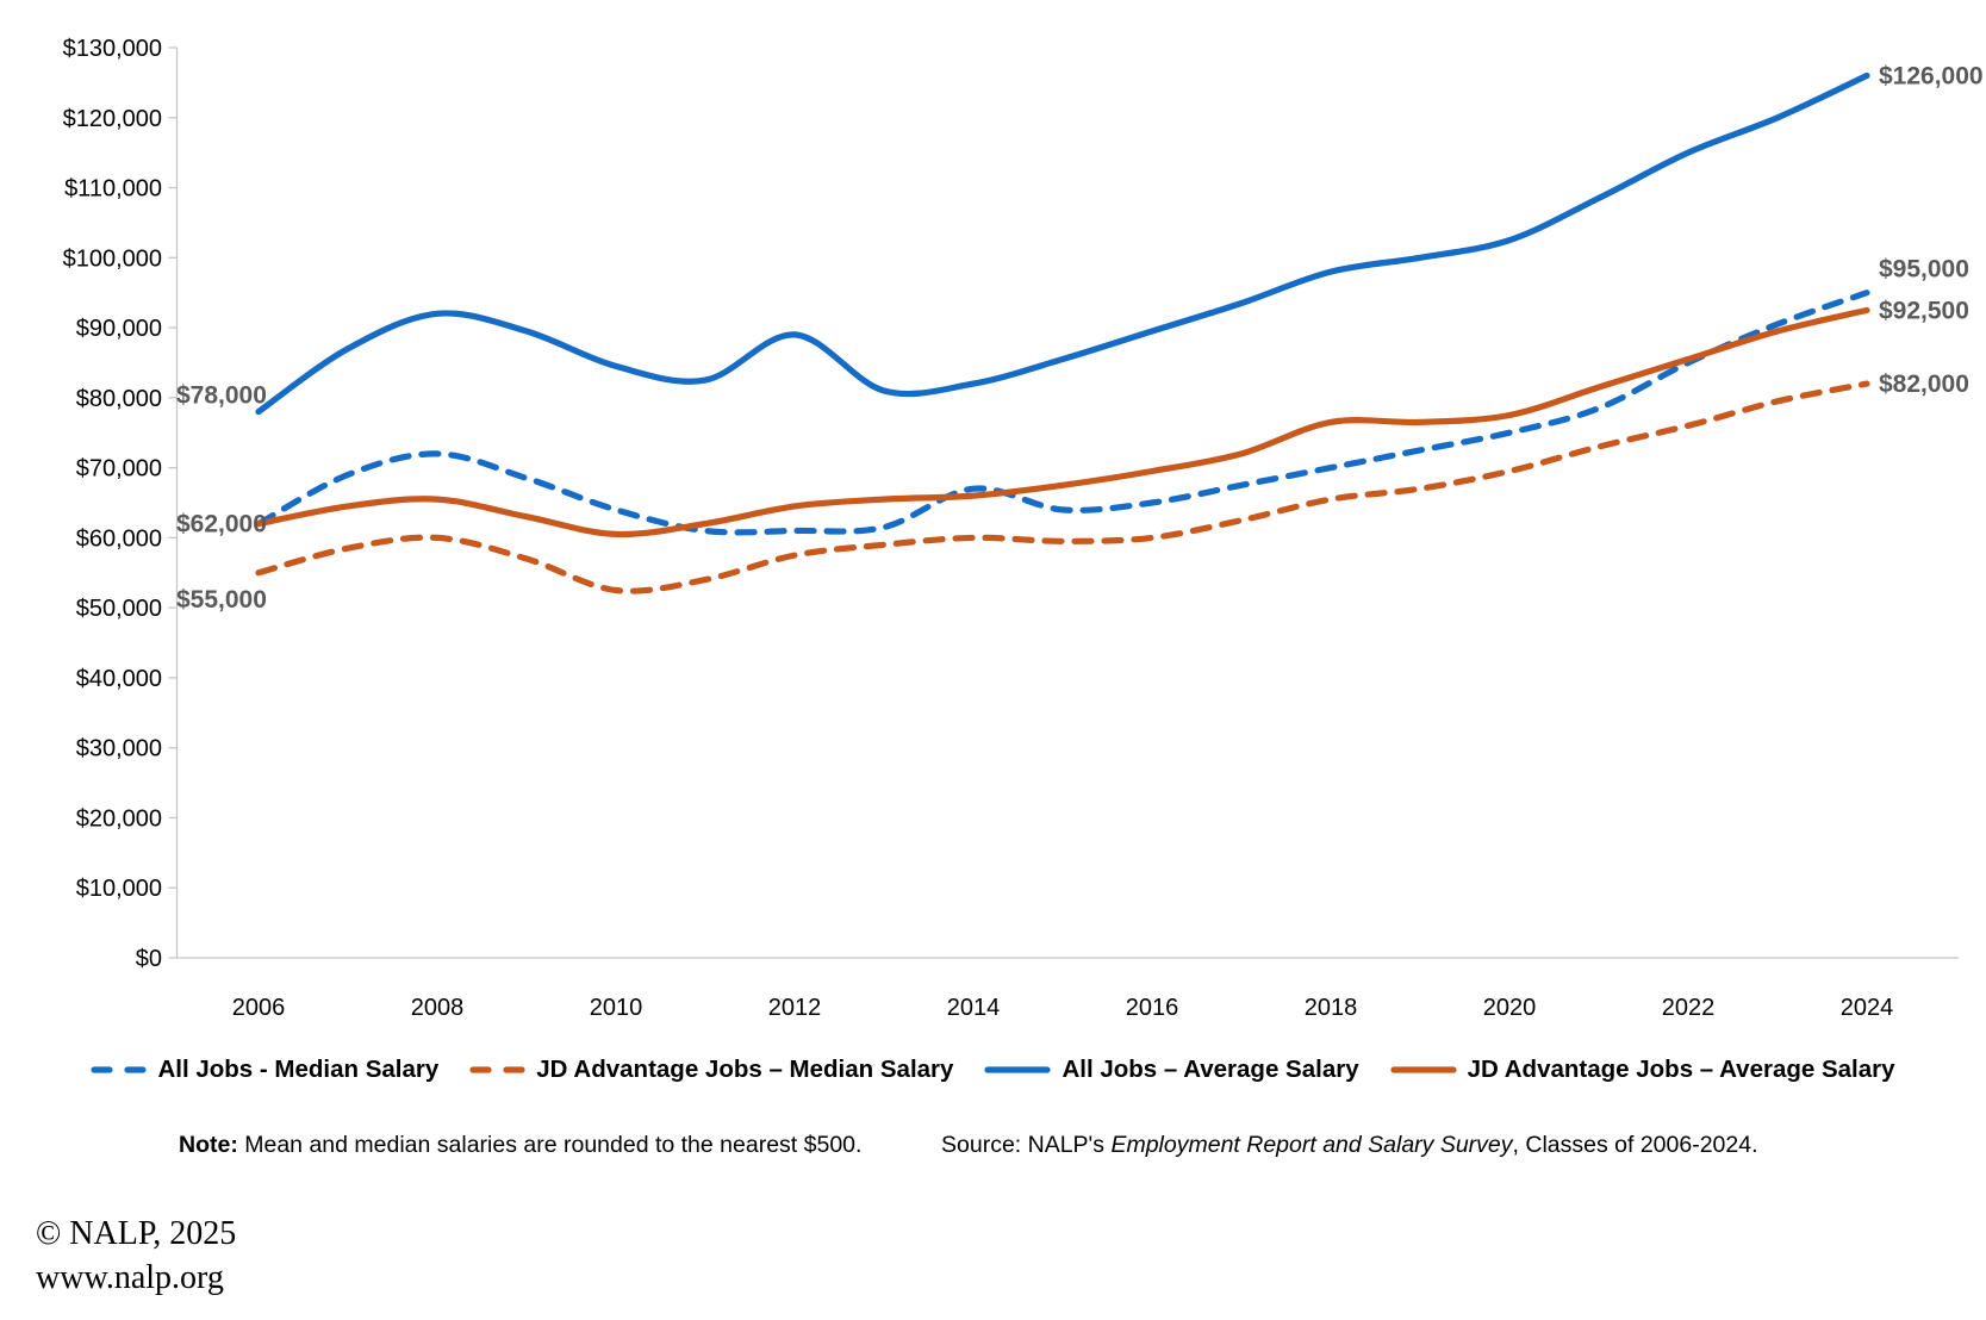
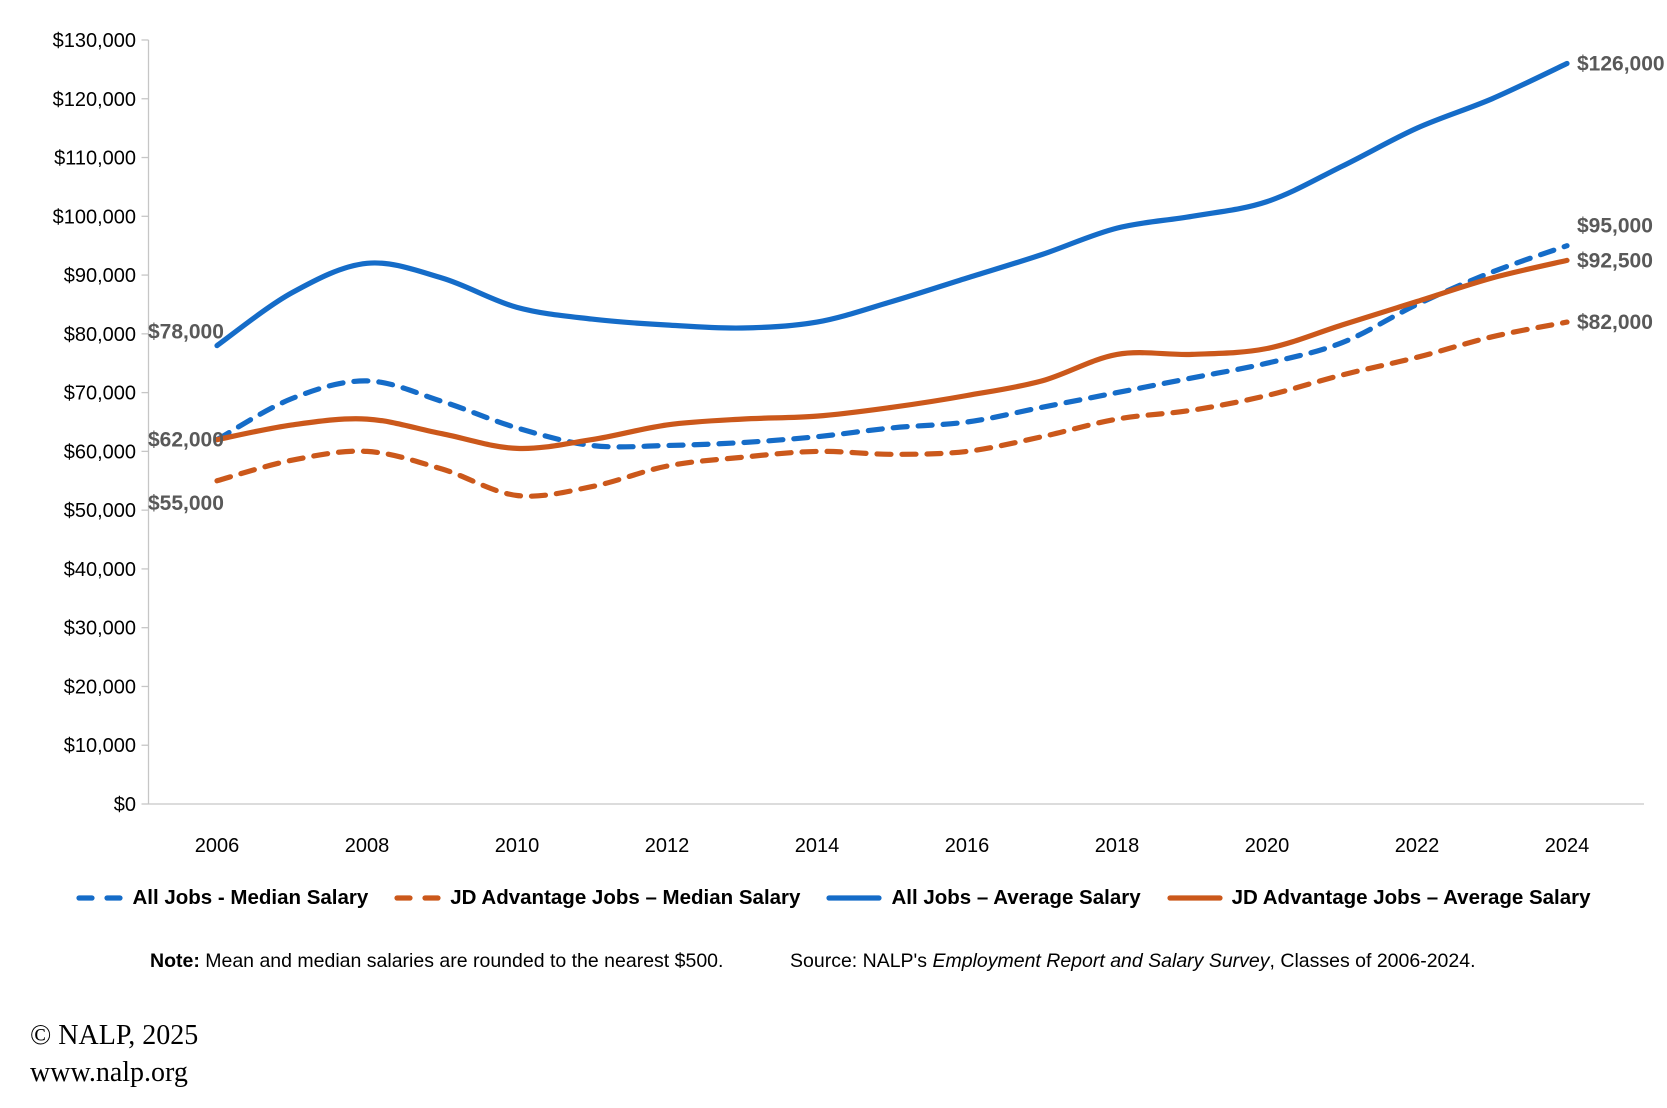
All Jobs – Average Salary/2012: $89000 -> $82000
All Jobs - Median Salary/2014: $67000 -> $62000
